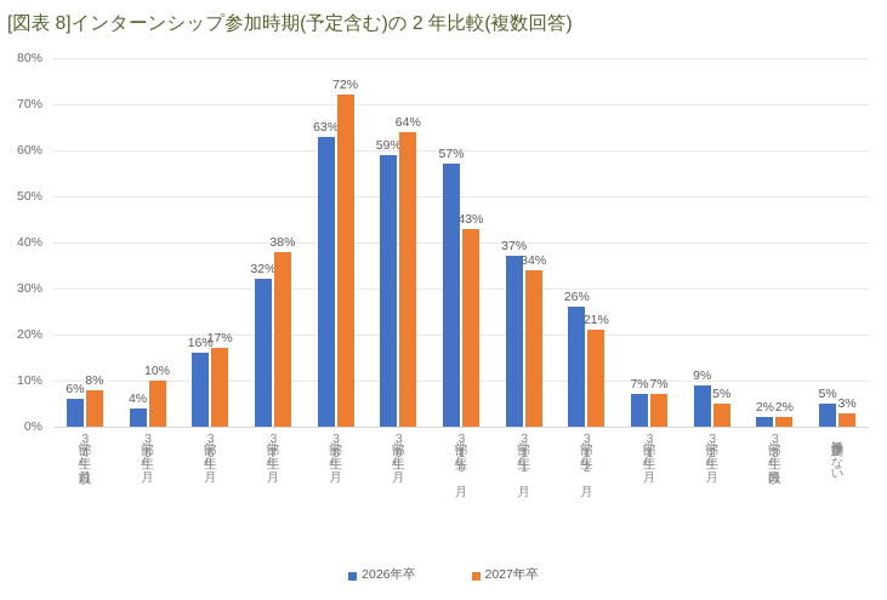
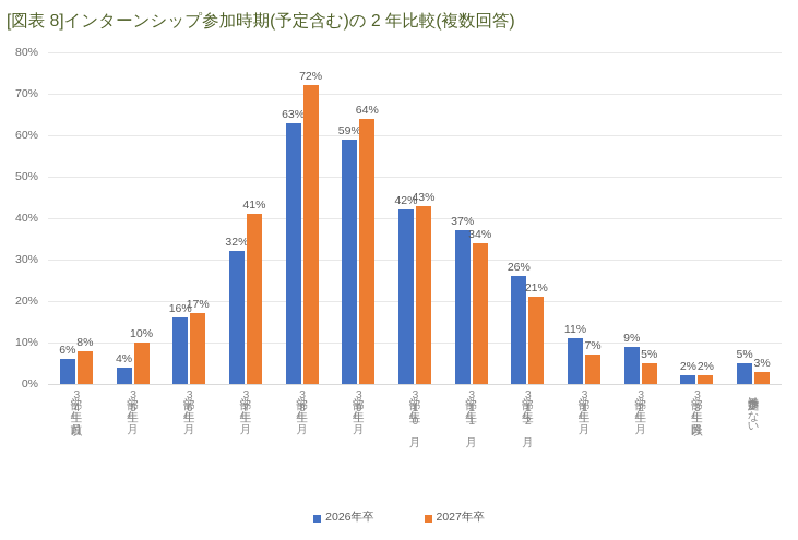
2027年卒/学部3年生7月: 38% -> 41%
2026年卒/学部3年生10月: 57% -> 42%
2026年卒/学部3年生1月: 7% -> 11%
